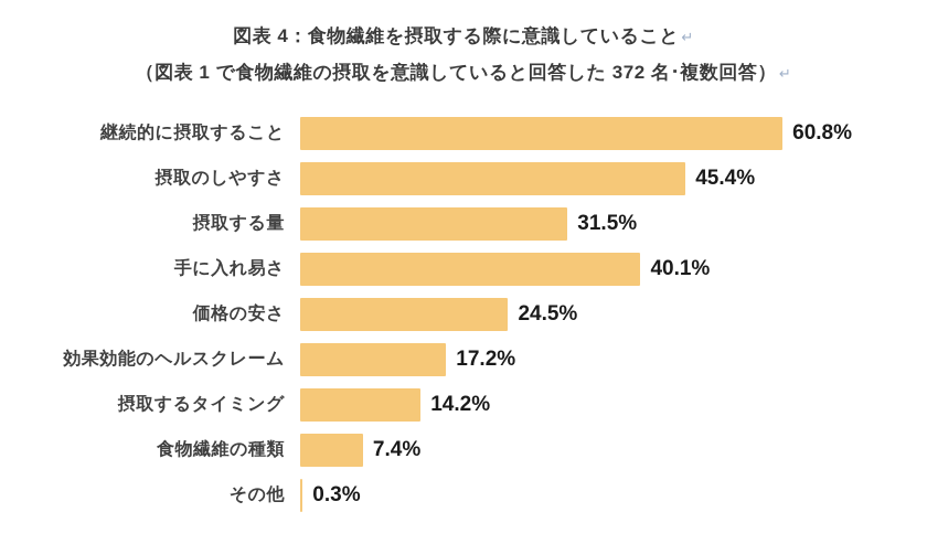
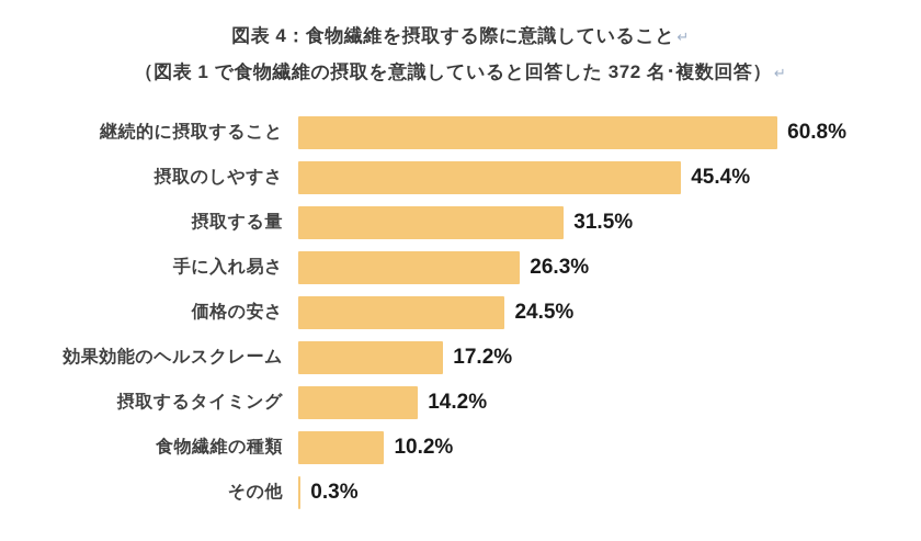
手に入れ易さ: 40.1% -> 26.3%
食物繊維の種類: 7.4% -> 10.2%
